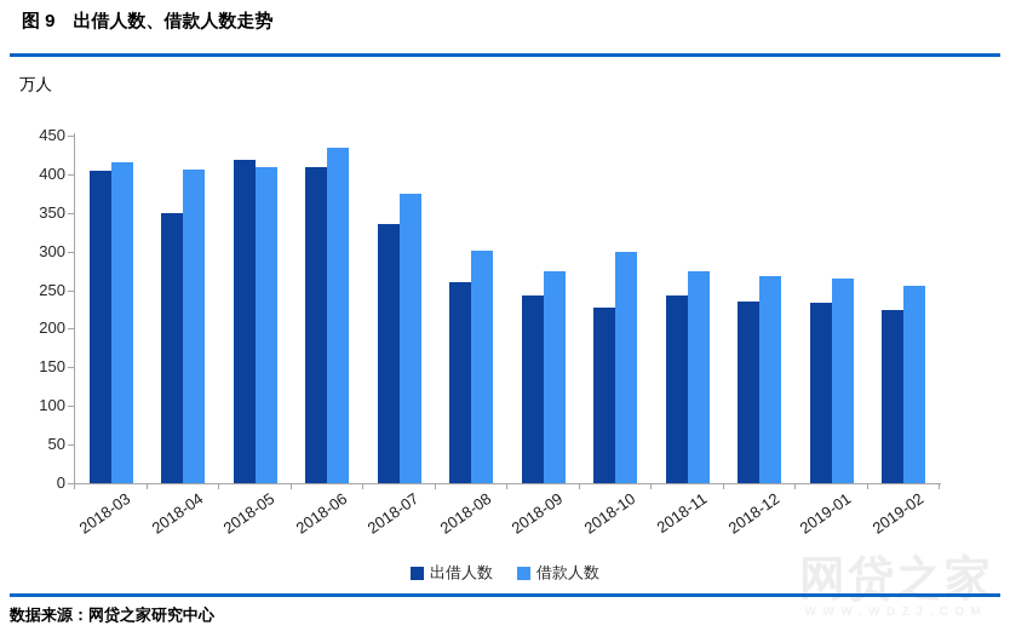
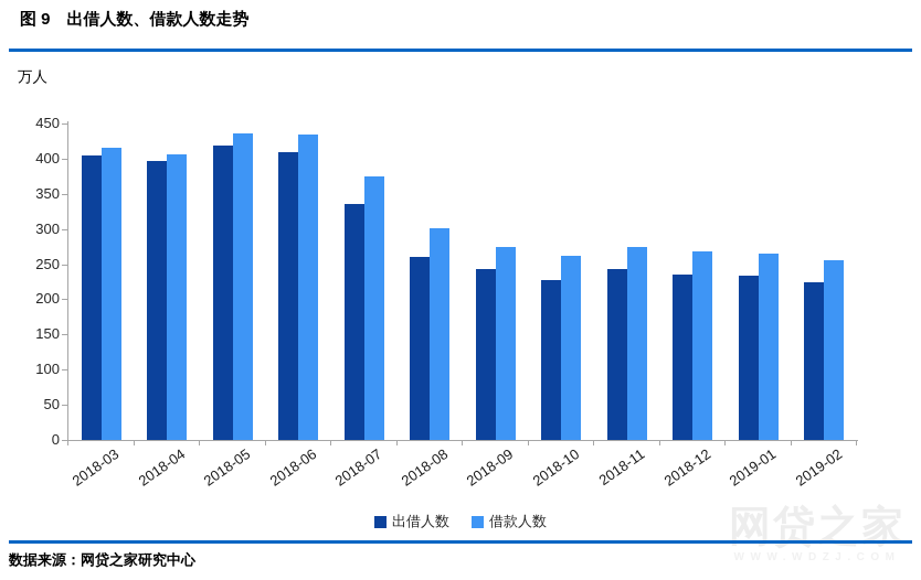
出借人数/2018-04: 350 -> 400
借款人数/2018-05: 410 -> 440
借款人数/2018-10: 300 -> 260
